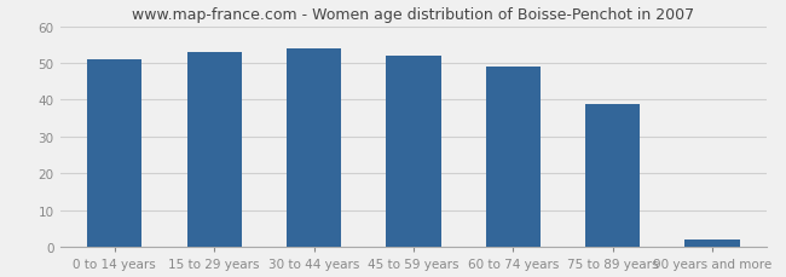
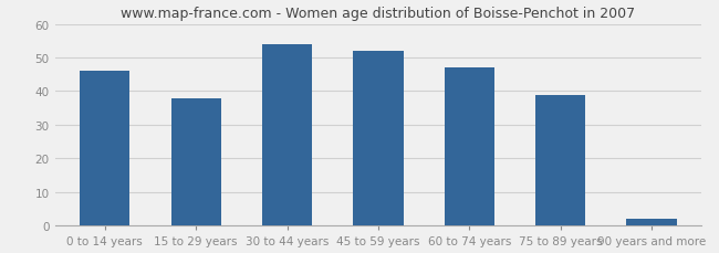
0 to 14 years: 51 -> 46
15 to 29 years: 53 -> 38
60 to 74 years: 49 -> 47
